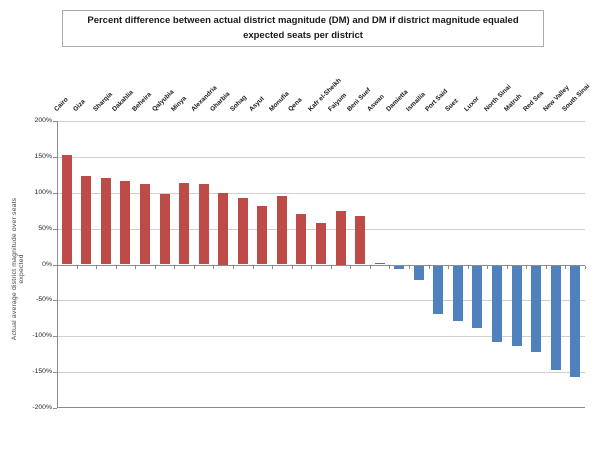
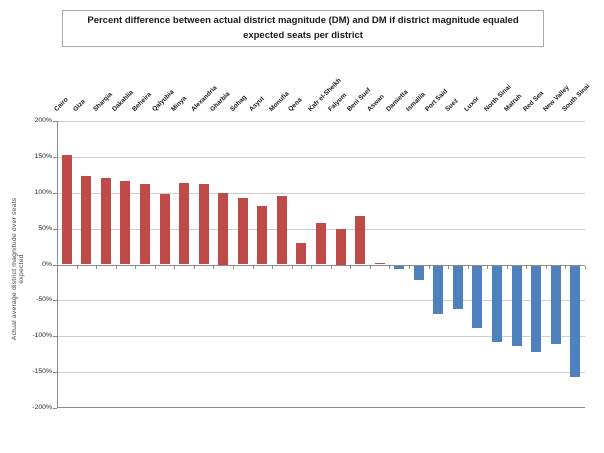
Qena: 70% -> 30%
Faiyum: 80% -> 50%
Suez: -80% -> -60%
New Valley: -140% -> -110%
